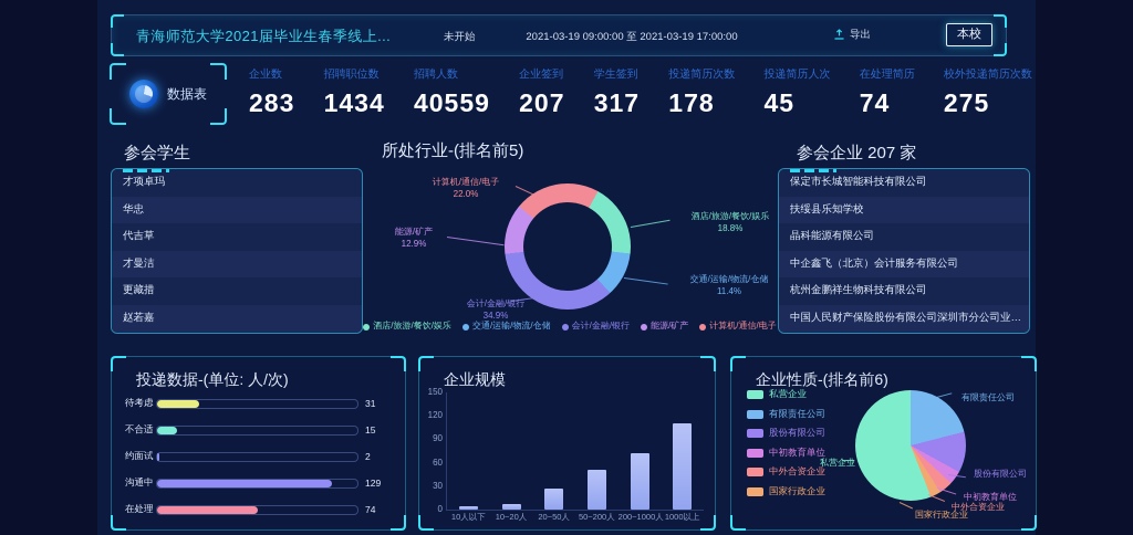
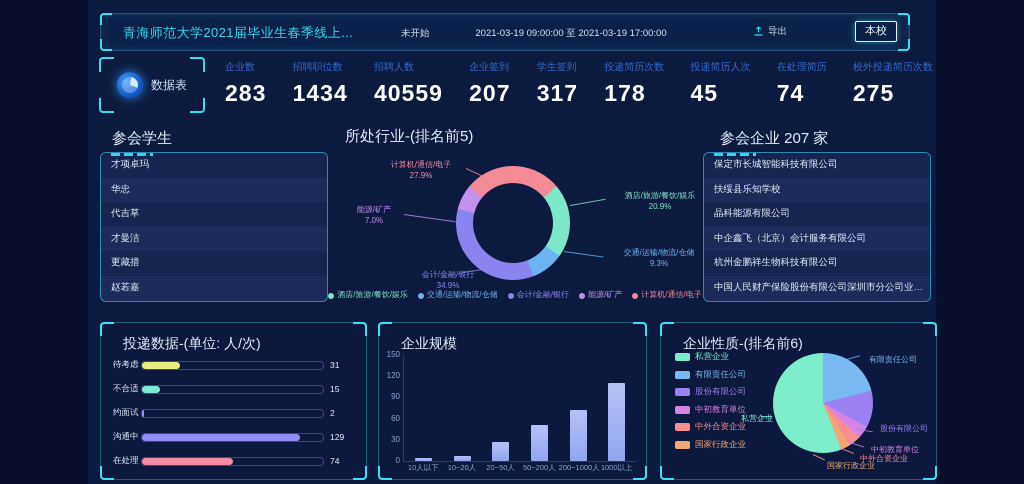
所处行业-(排名前5)/酒店/旅游/餐饮/娱乐: 18.8% -> 20.9%
所处行业-(排名前5)/交通/运输/物流/仓储: 11.4% -> 9.3%
所处行业-(排名前5)/能源/矿产: 12.9% -> 7.0%
所处行业-(排名前5)/计算机/通信/电子: 22.0% -> 27.9%
